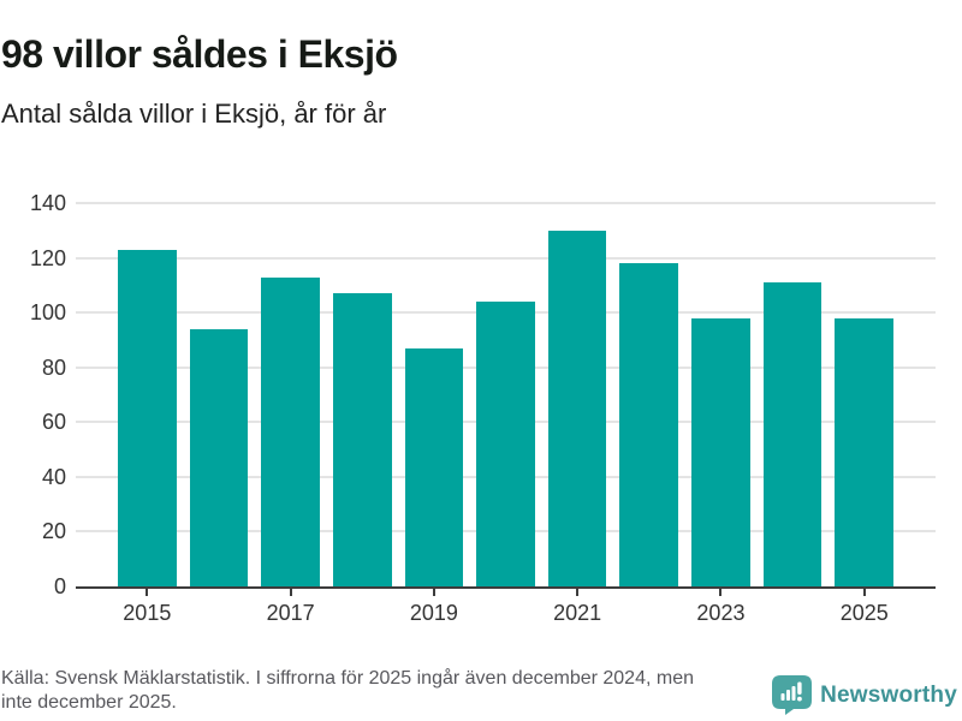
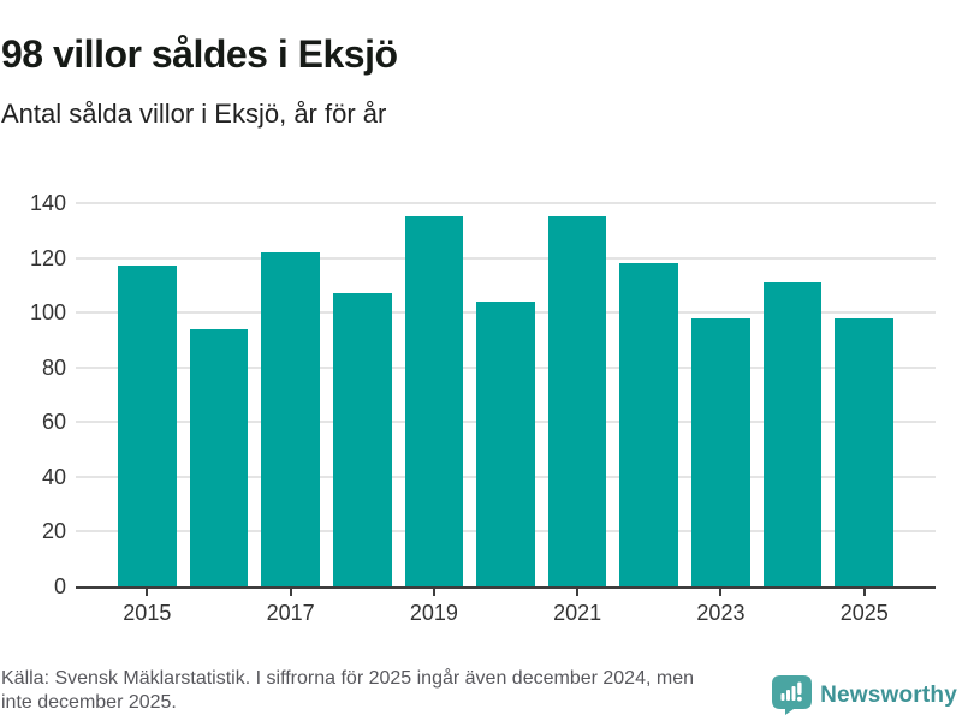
2015: 123 -> 117
2017: 113 -> 122
2019: 87 -> 135
2021: 130 -> 135
